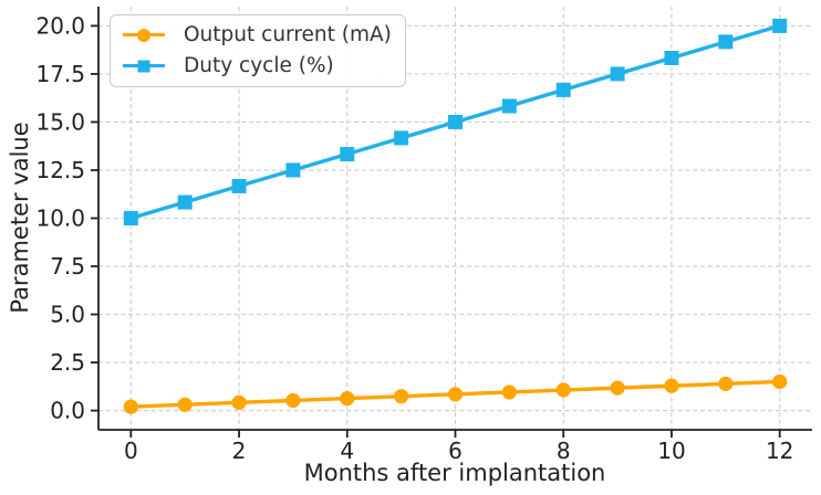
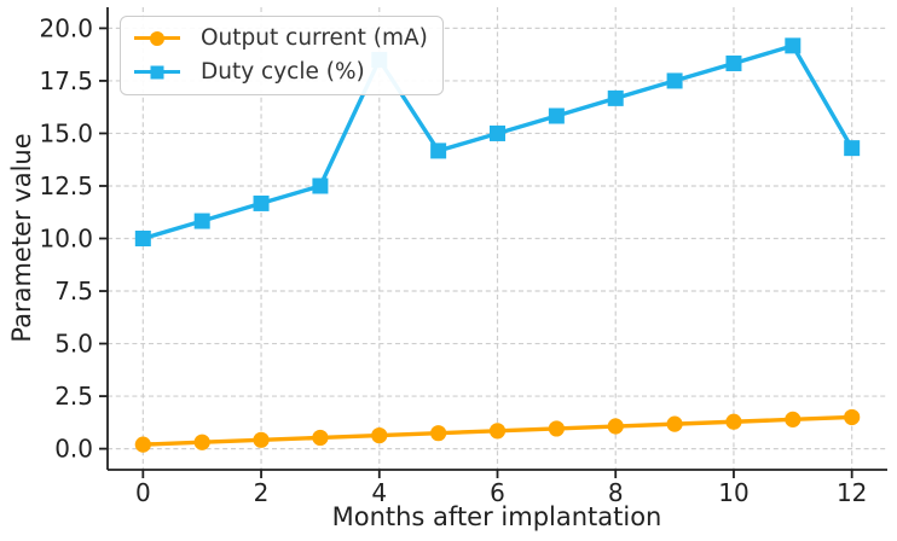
Duty cycle (%)/4: 13.3 -> 18.5
Duty cycle (%)/12: 20.0 -> 14.3
